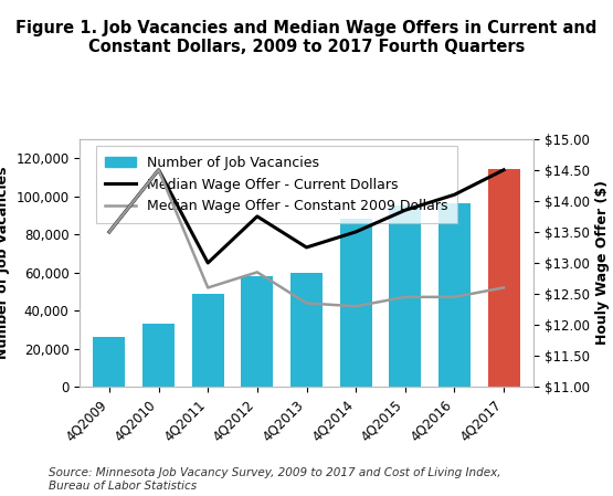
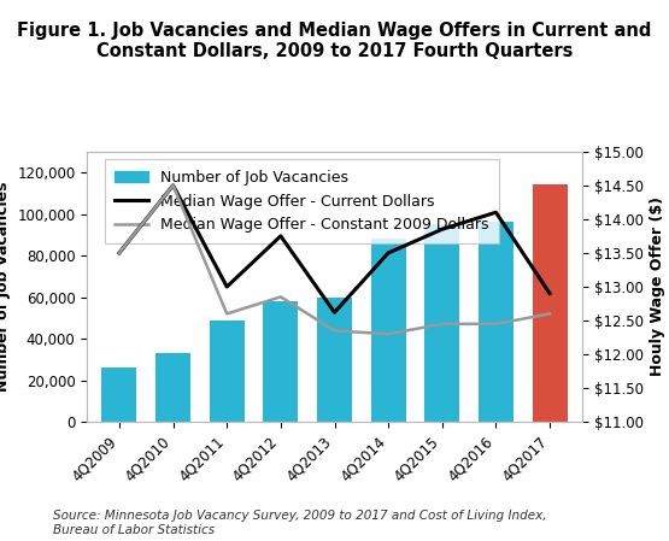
Median Wage Offer - Current Dollars/4Q2013: $13.25 -> $12.62
Median Wage Offer - Current Dollars/4Q2017: $14.50 -> $12.90
